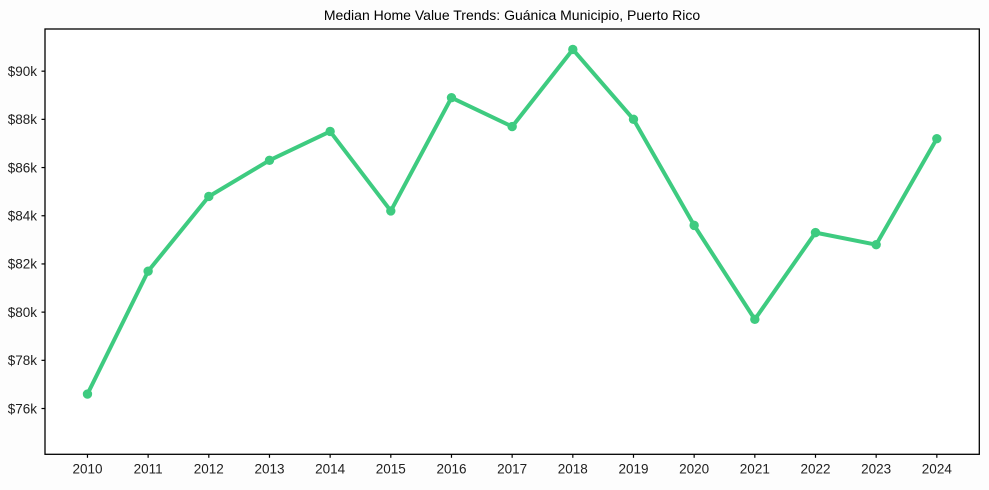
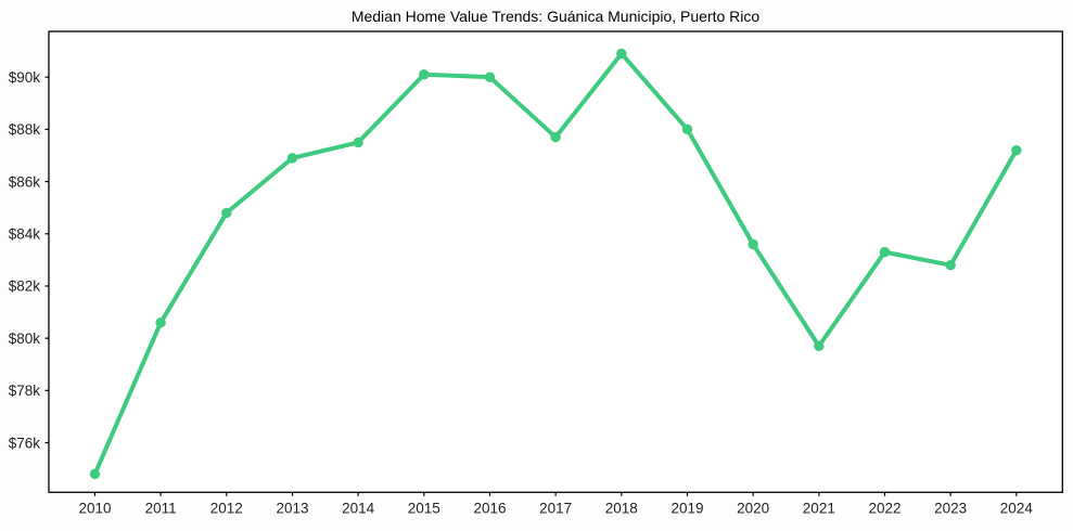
2010: $76.6k -> $74.8k
2011: $81.7k -> $80.6k
2013: $86.3k -> $86.9k
2015: $84.2k -> $90.1k
2016: $88.9k -> $90.0k
